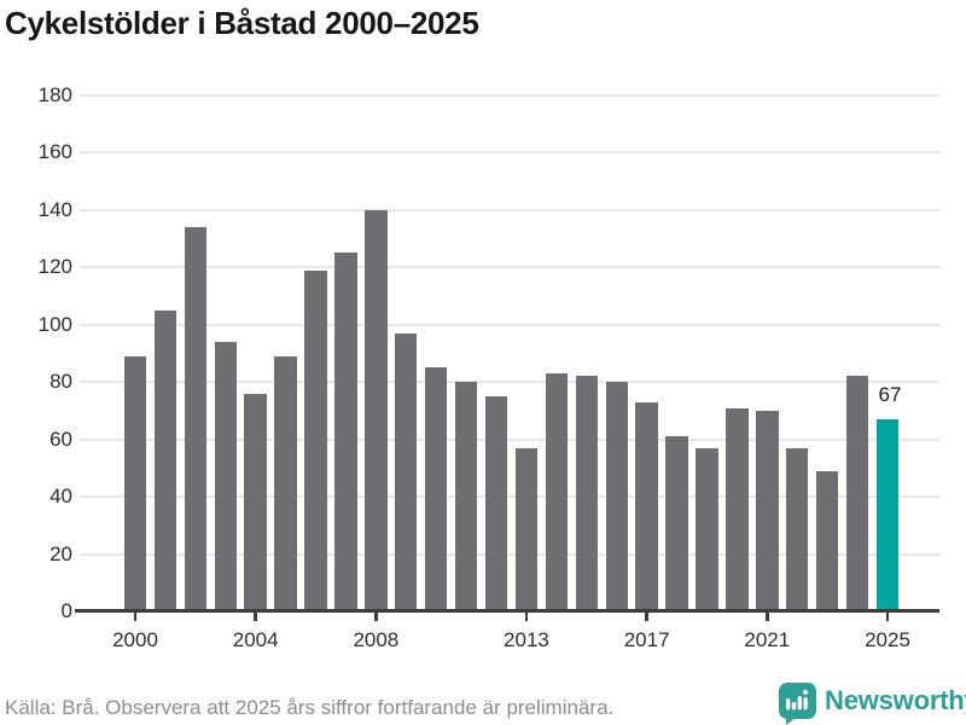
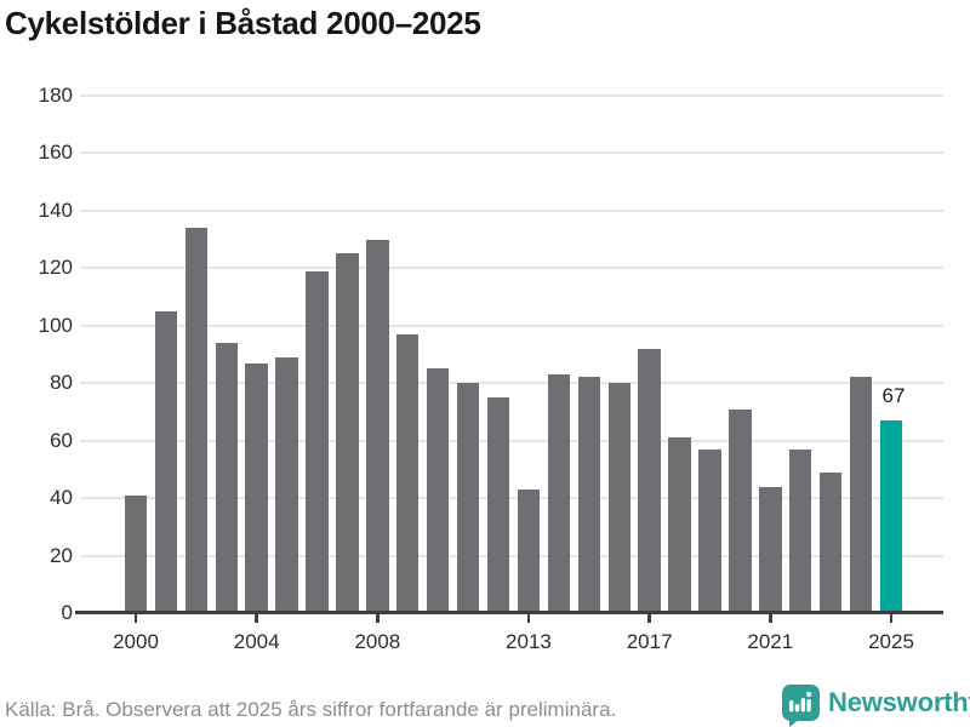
2000: 89 -> 41
2004: 76 -> 87
2008: 140 -> 130
2013: 57 -> 43
2017: 73 -> 92
2021: 70 -> 44
